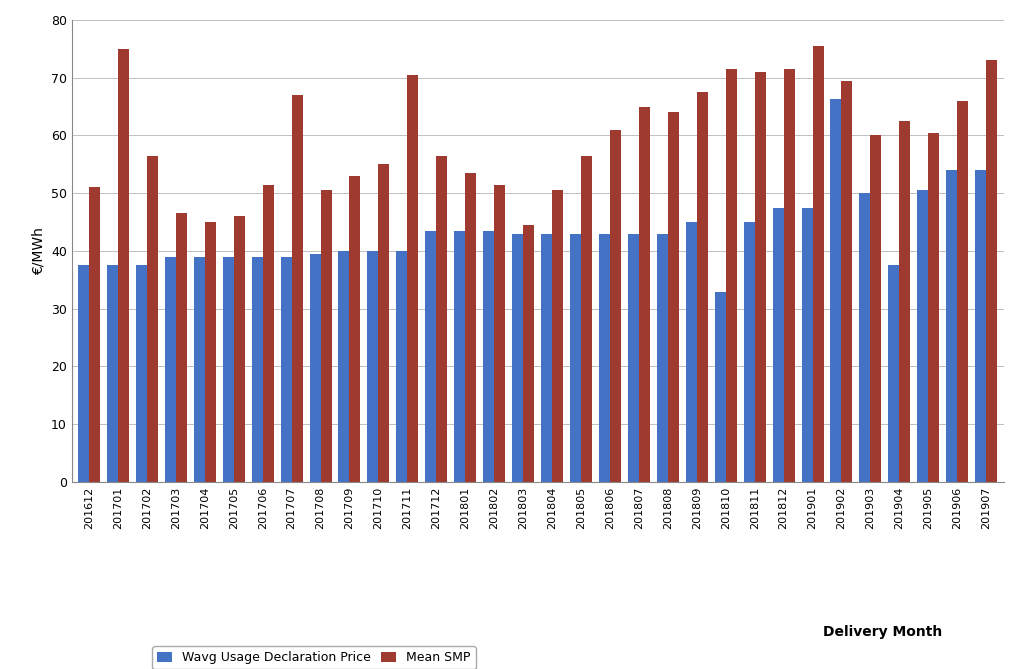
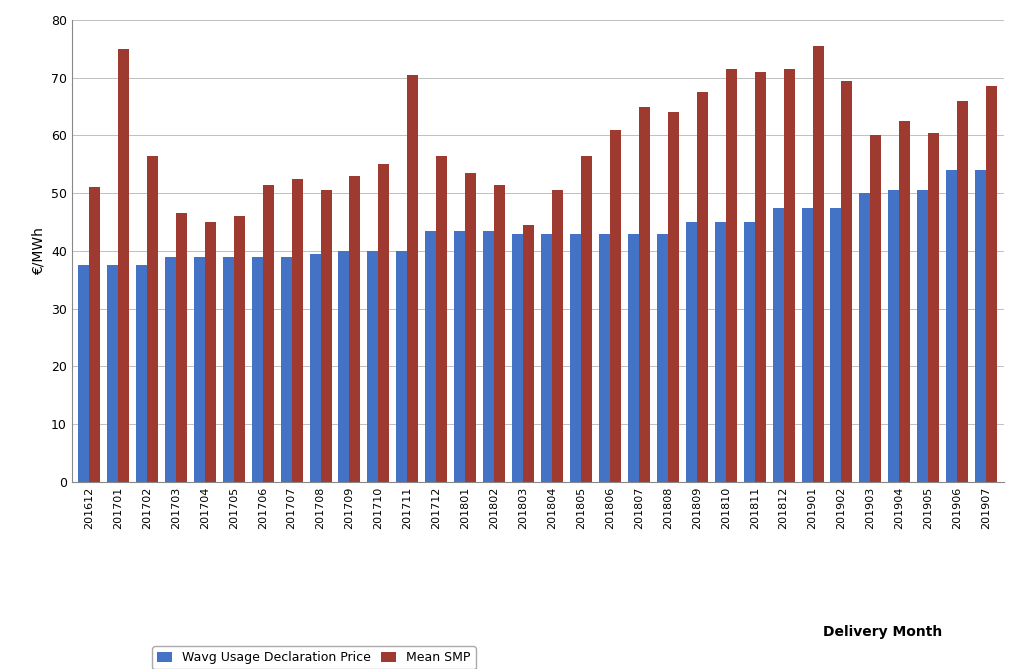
Mean SMP/201707: 67.0 -> 52.5
Wavg Usage Declaration Price/201810: 32.8 -> 45.0
Wavg Usage Declaration Price/201902: 66.4 -> 47.5
Wavg Usage Declaration Price/201904: 37.6 -> 50.5
Mean SMP/201907: 73.0 -> 68.5
